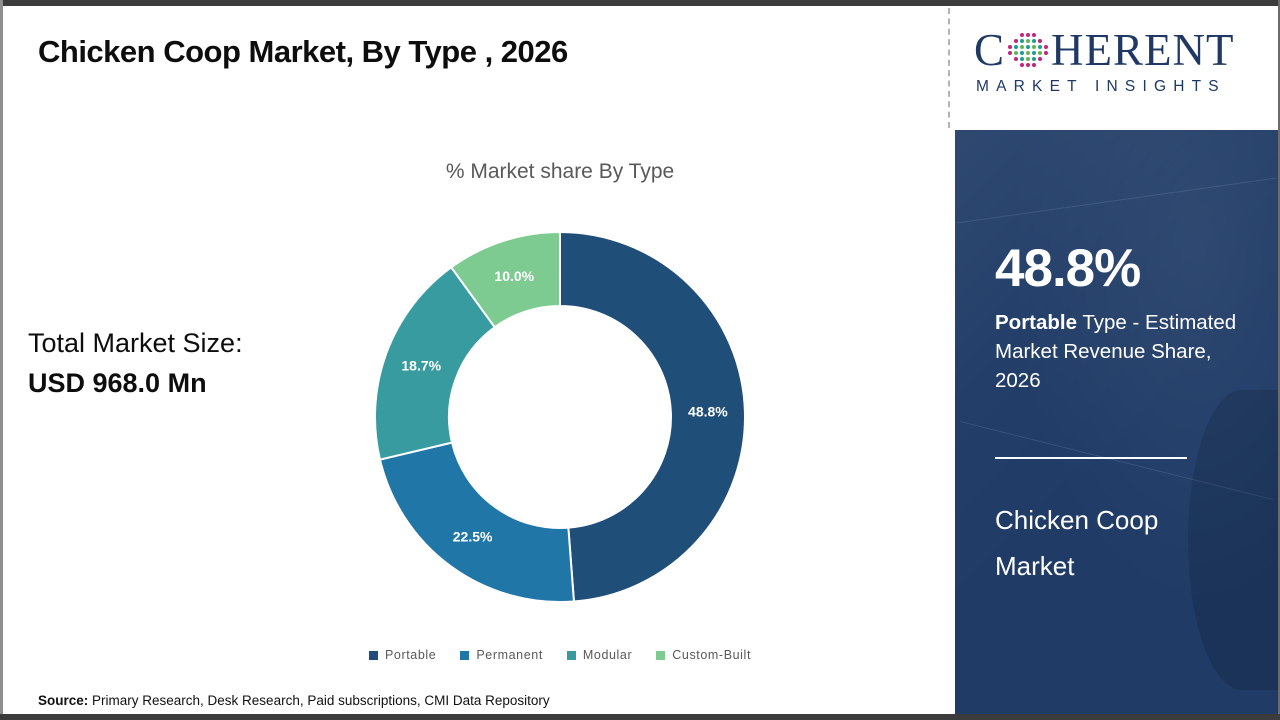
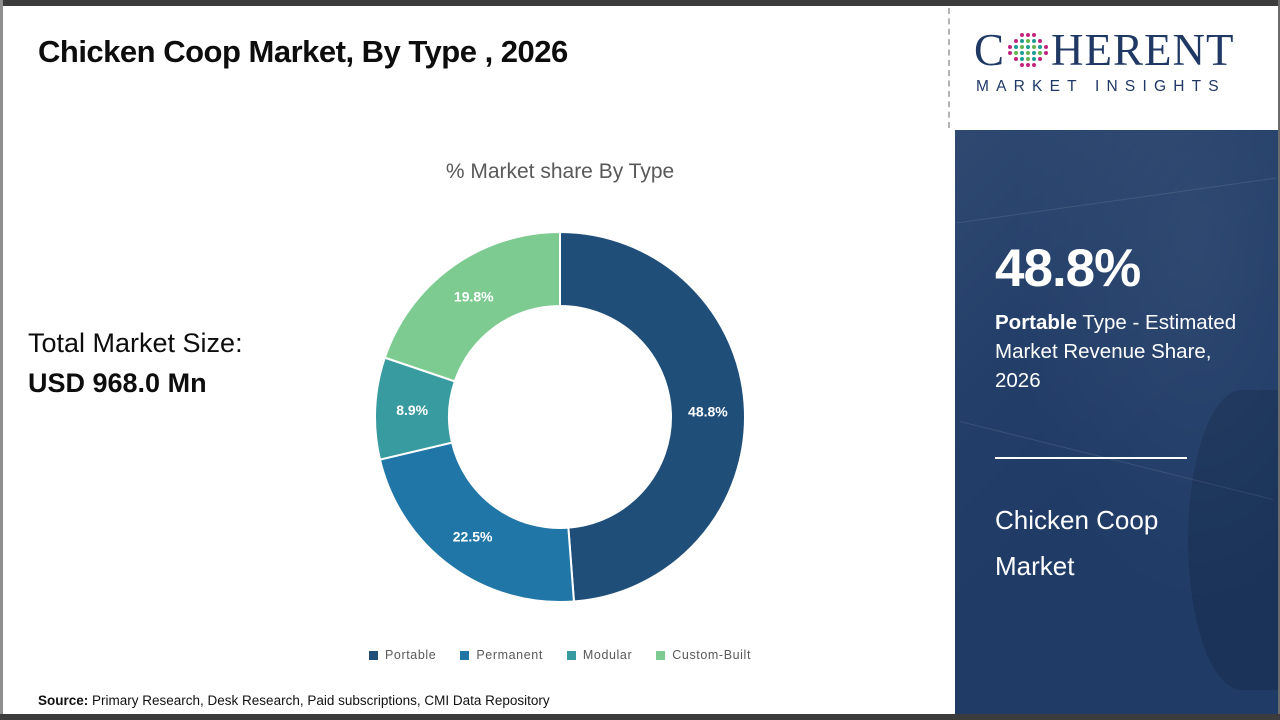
Modular: 18.7% -> 8.9%
Custom-Built: 10.0% -> 19.8%
